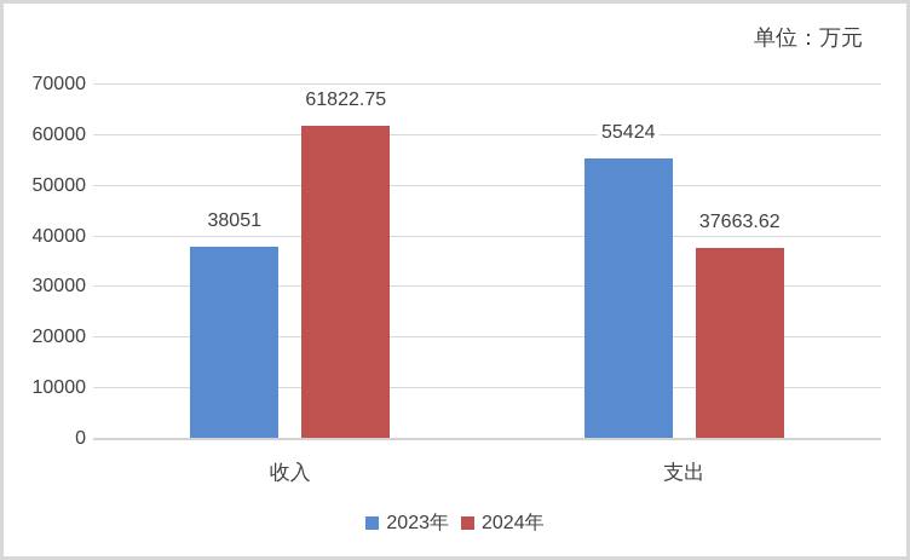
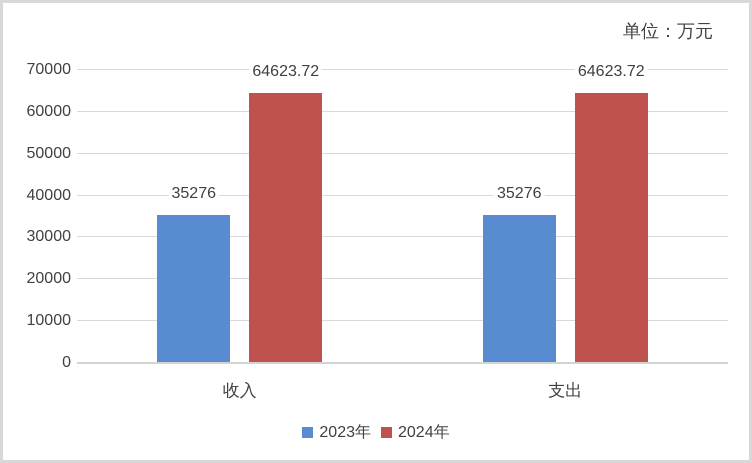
2023年/收入: 38051 -> 35276
2024年/收入: 61822.75 -> 64623.72
2023年/支出: 55424 -> 35276
2024年/支出: 37663.62 -> 64623.72
